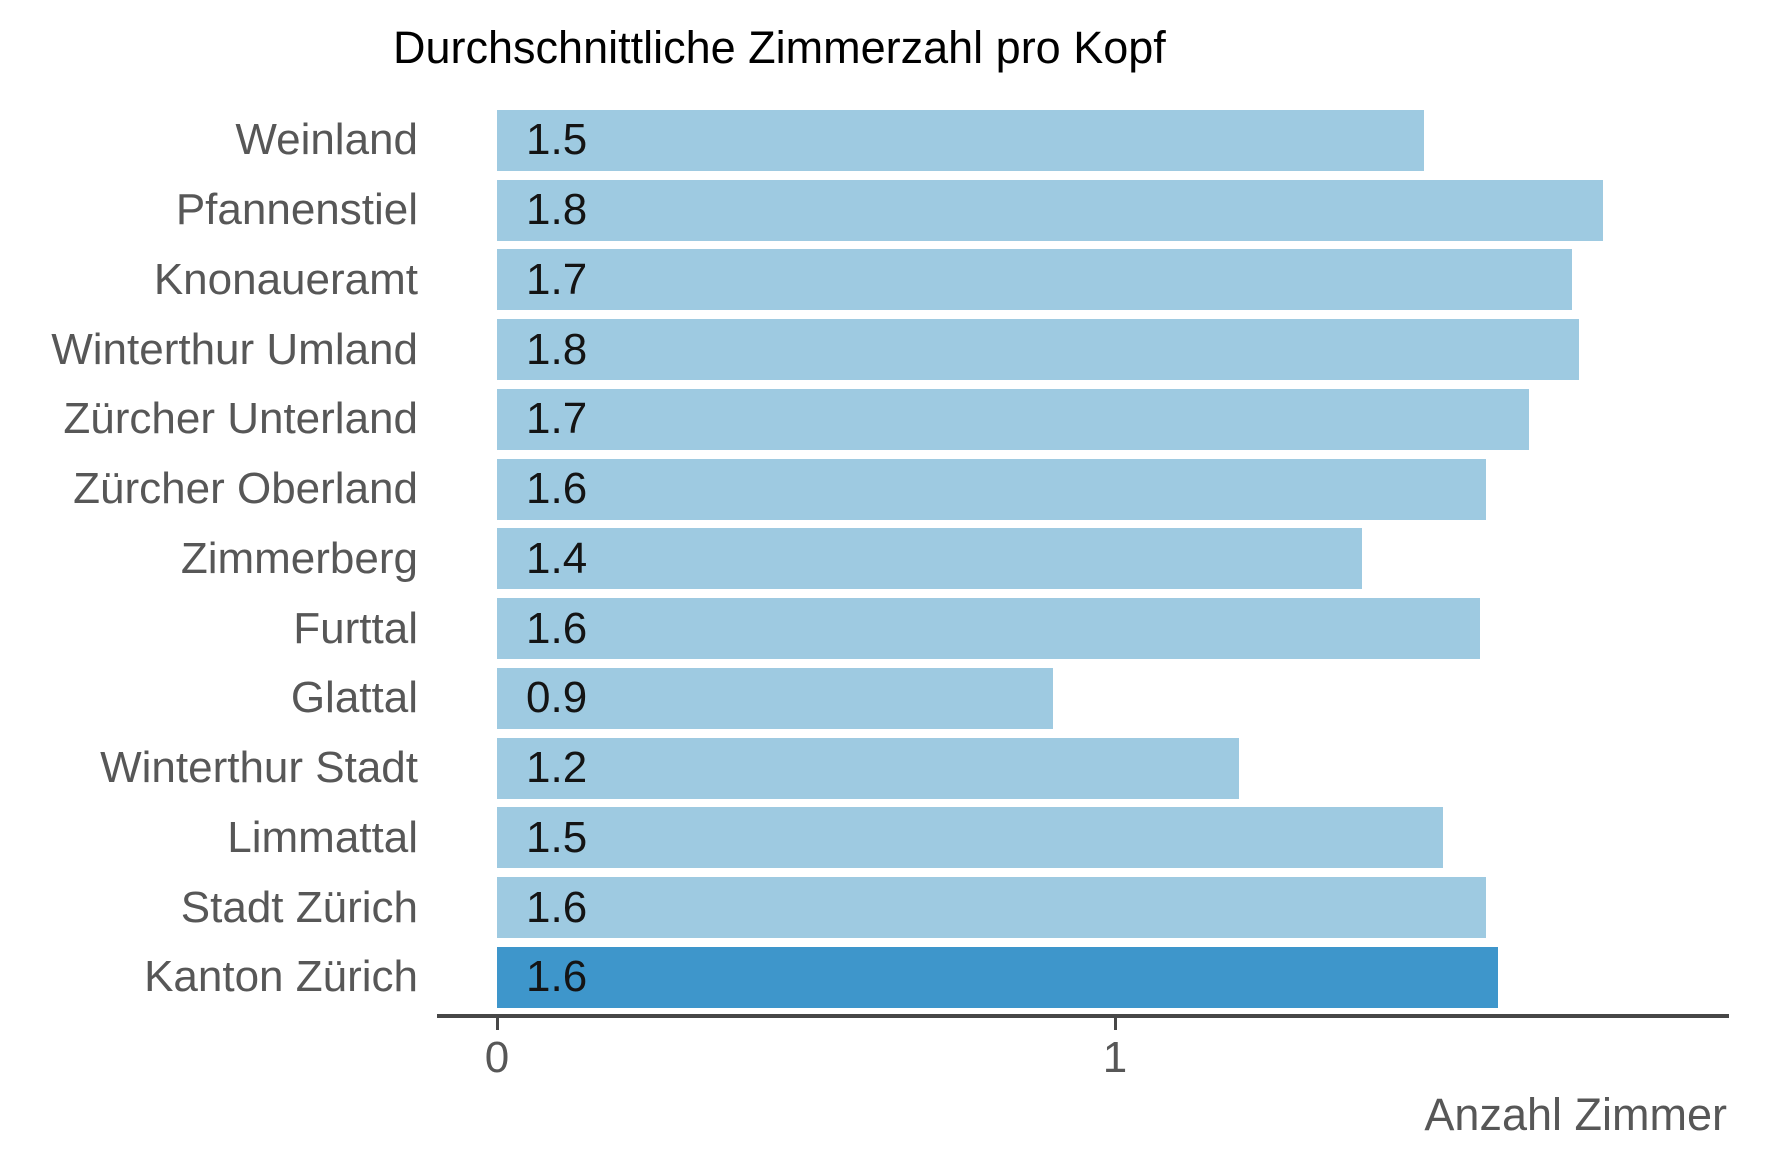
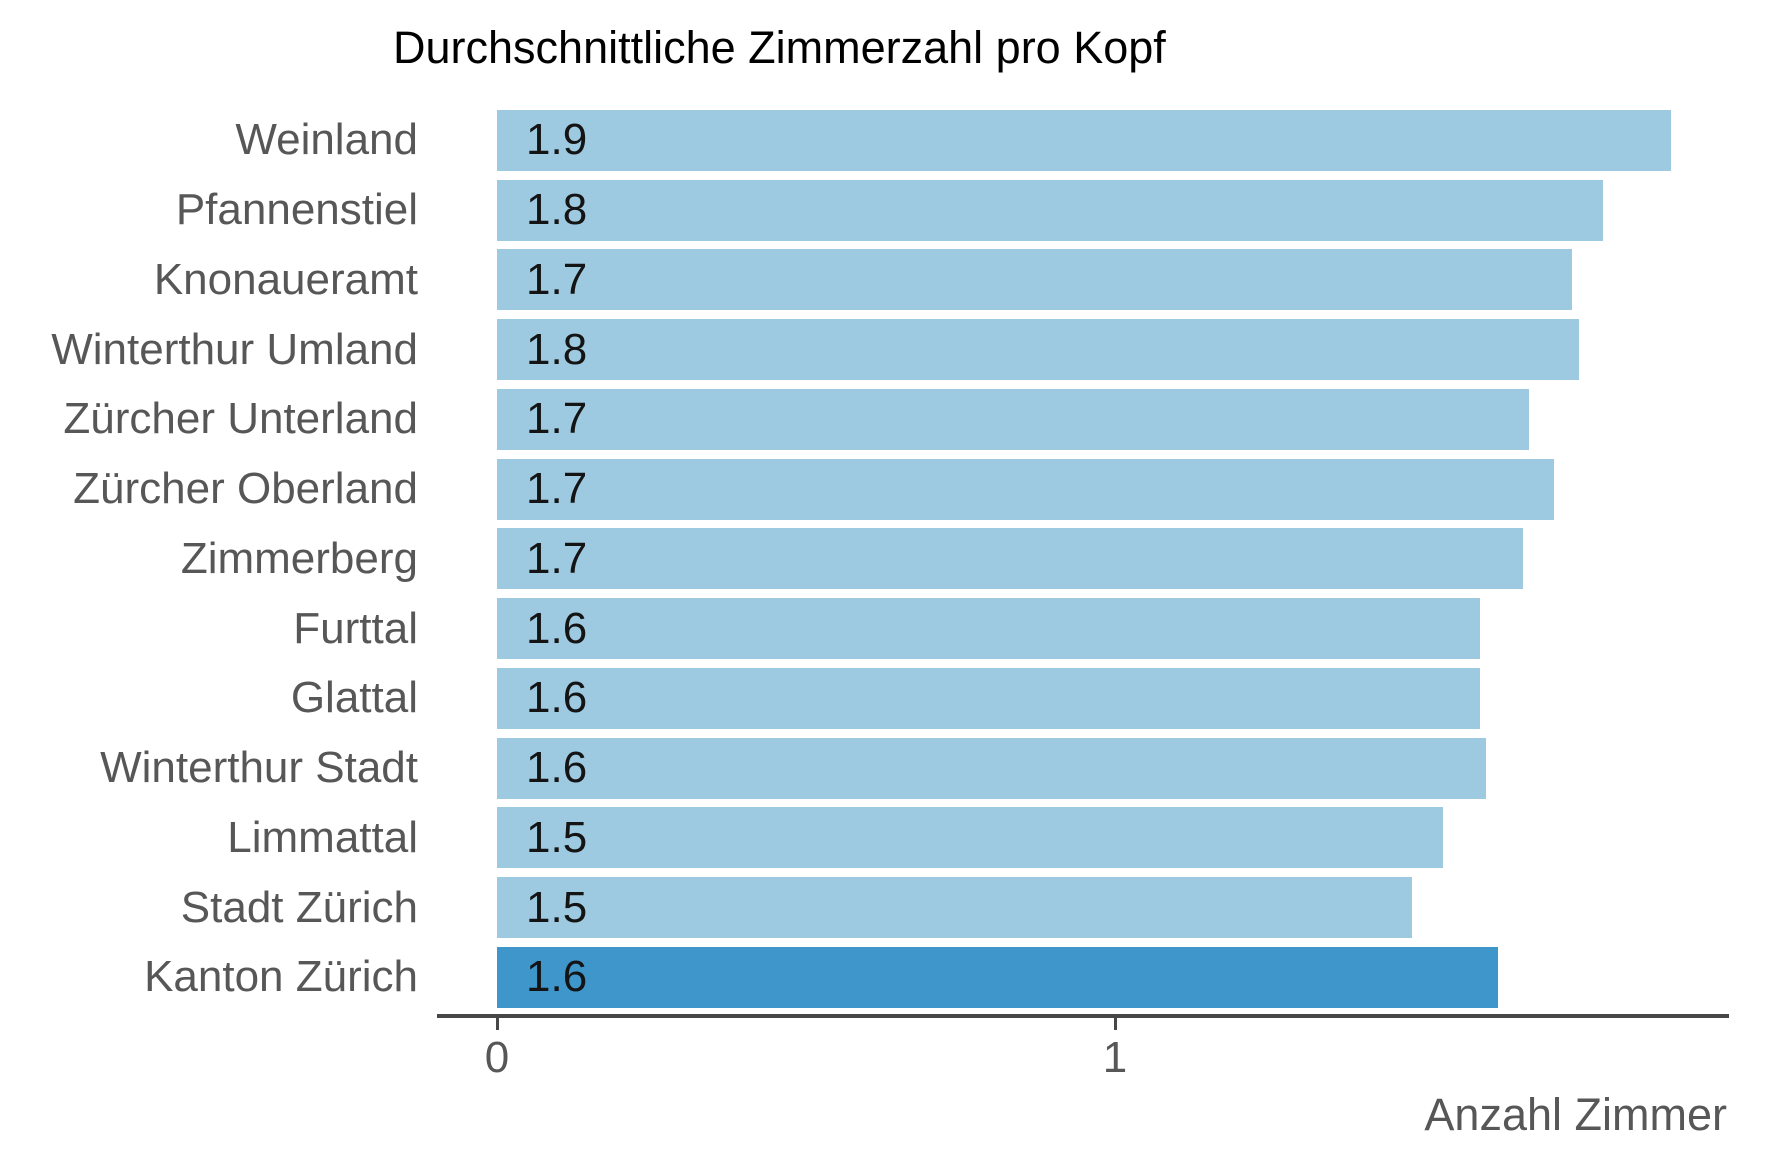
Weinland: 1.5 -> 1.9
Zürcher Oberland: 1.6 -> 1.7
Zimmerberg: 1.4 -> 1.7
Glattal: 0.9 -> 1.6
Winterthur Stadt: 1.2 -> 1.6
Stadt Zürich: 1.6 -> 1.5
